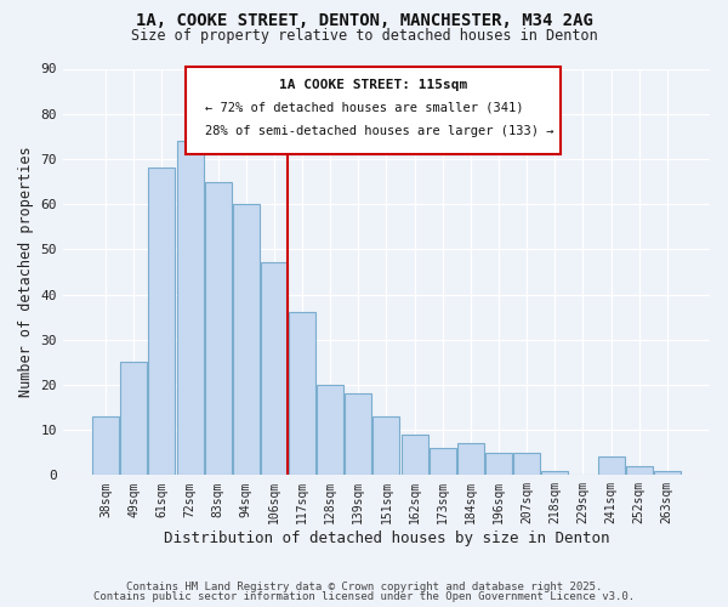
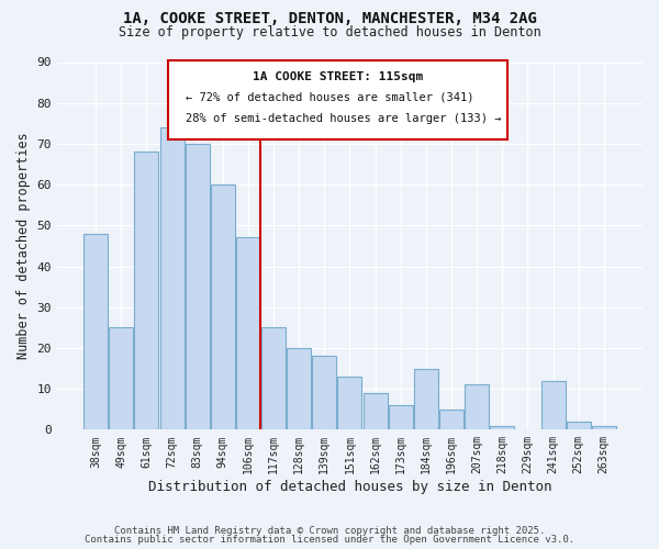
38sqm: 13 -> 48
83sqm: 65 -> 70
117sqm: 36 -> 25
184sqm: 7 -> 15
207sqm: 5 -> 11
241sqm: 4 -> 12
